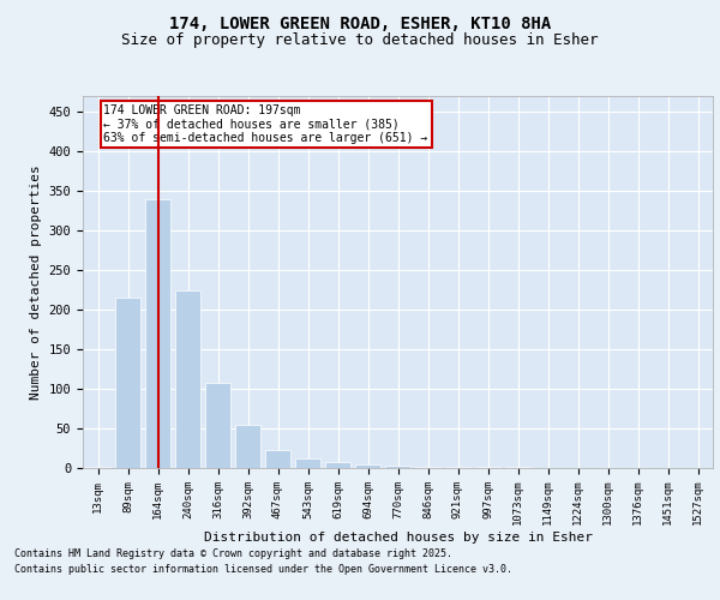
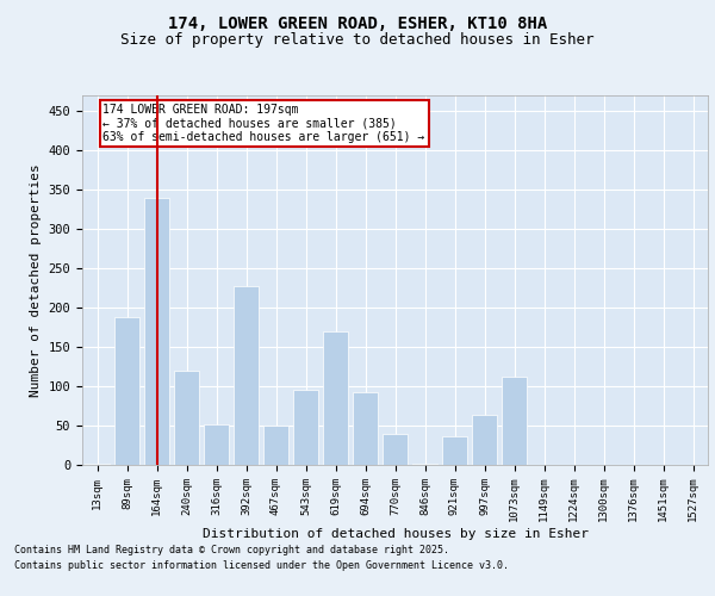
89sqm: 216 -> 188
240sqm: 225 -> 120
316sqm: 108 -> 52
392sqm: 55 -> 228
467sqm: 22 -> 50
543sqm: 12 -> 96
619sqm: 7 -> 170
694sqm: 5 -> 92
770sqm: 3 -> 40
921sqm: 1 -> 36
997sqm: 1 -> 64
1073sqm: 1 -> 112
